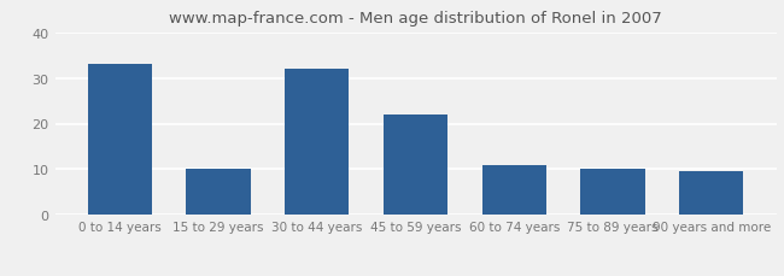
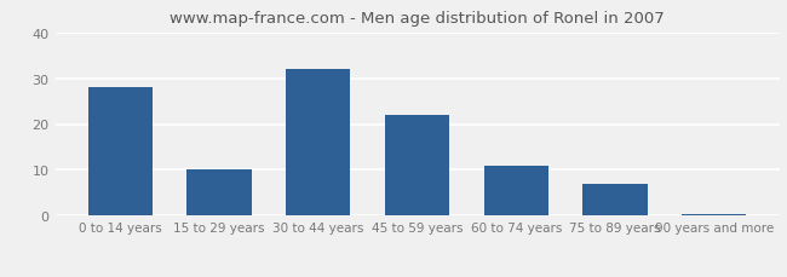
0 to 14 years: 33.0 -> 28.0
75 to 89 years: 10.0 -> 7.0
90 years and more: 9.5 -> 0.5
